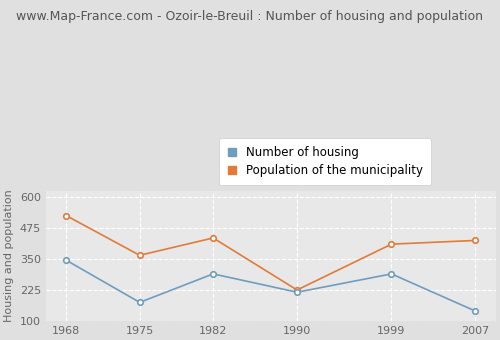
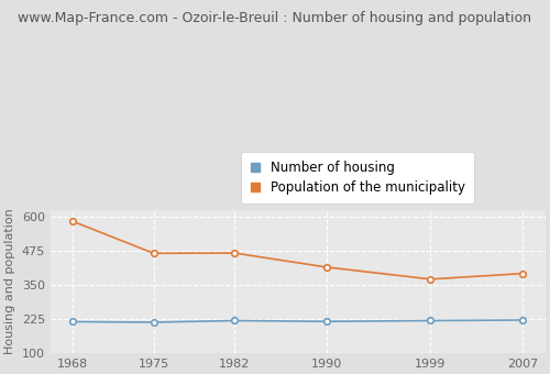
Number of housing/1968: 345 -> 215
Population of the municipality/1968: 525 -> 583
Number of housing/1975: 175 -> 213
Population of the municipality/1975: 365 -> 466
Number of housing/1982: 290 -> 219
Population of the municipality/1982: 435 -> 467
Population of the municipality/1990: 225 -> 415
Number of housing/1999: 290 -> 219
Population of the municipality/1999: 410 -> 371
Number of housing/2007: 140 -> 221
Population of the municipality/2007: 425 -> 392
